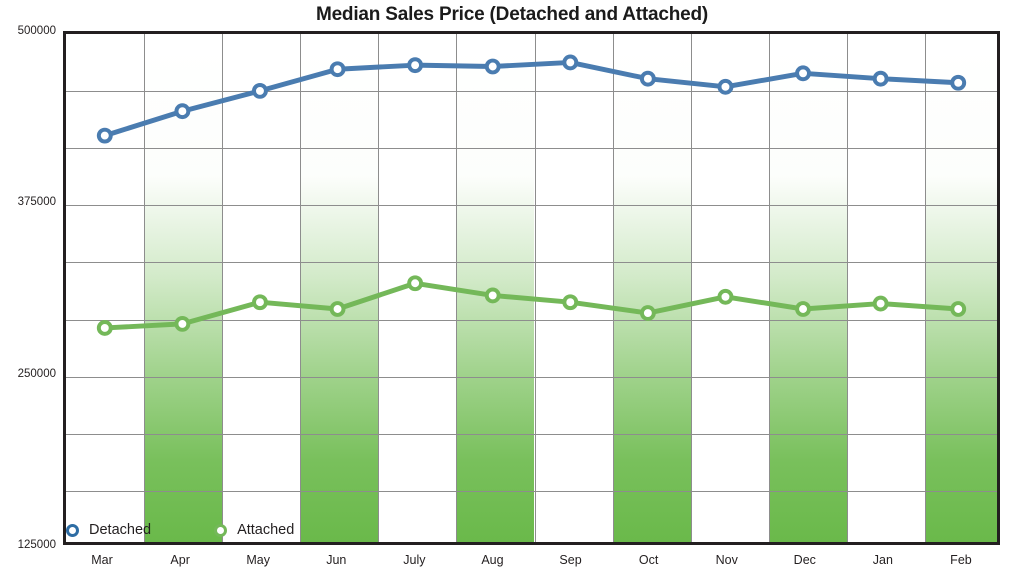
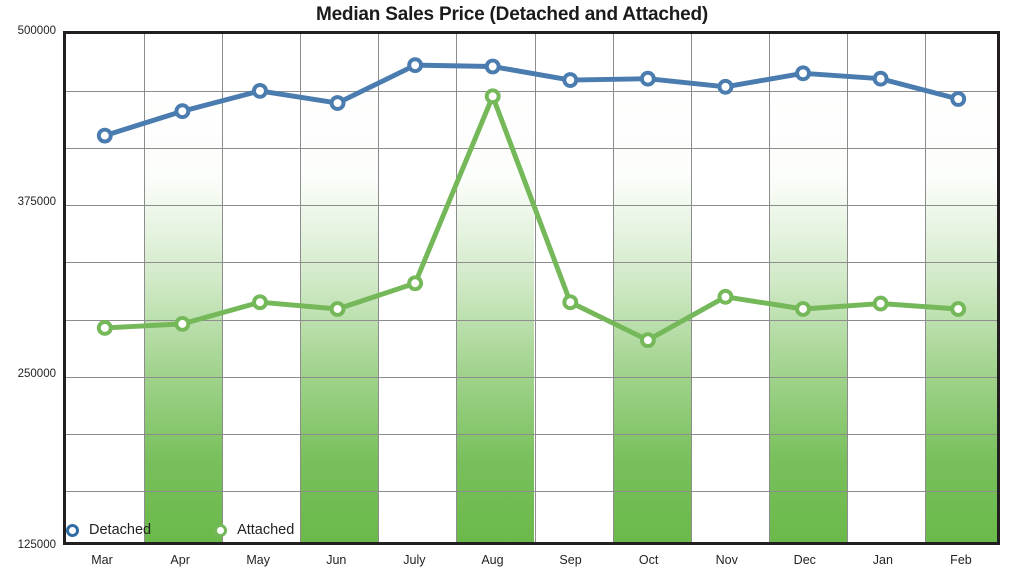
Detached/Jun: 474000 -> 449000
Attached/Aug: 307000 -> 454000
Detached/Sep: 479000 -> 466000
Attached/Oct: 294000 -> 274000
Detached/Feb: 464000 -> 452000
